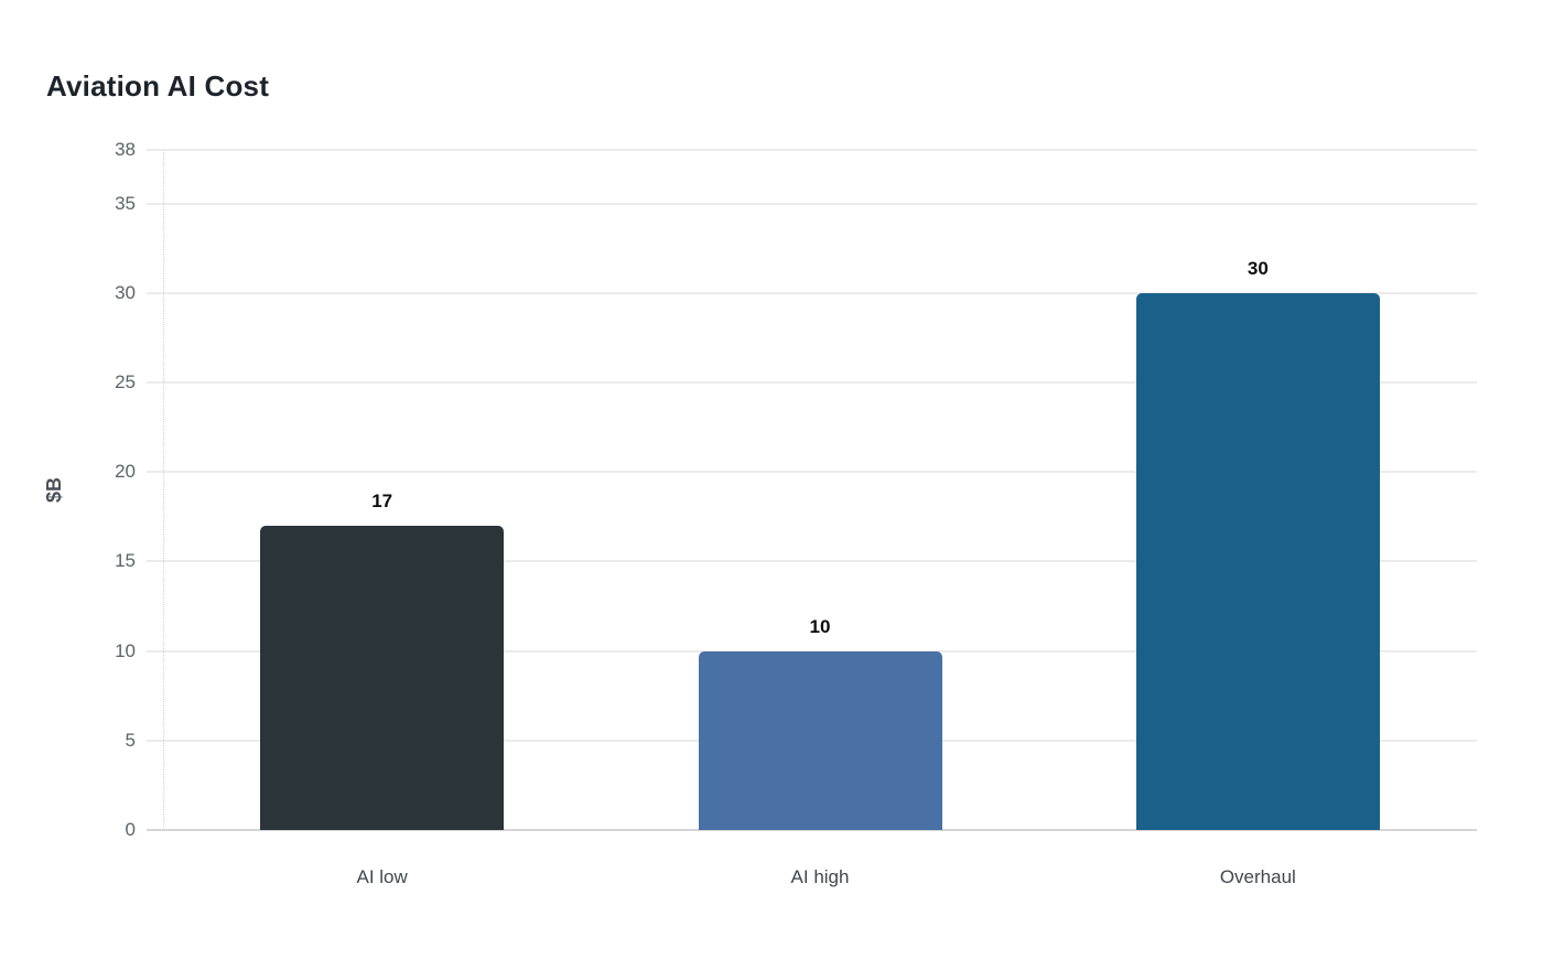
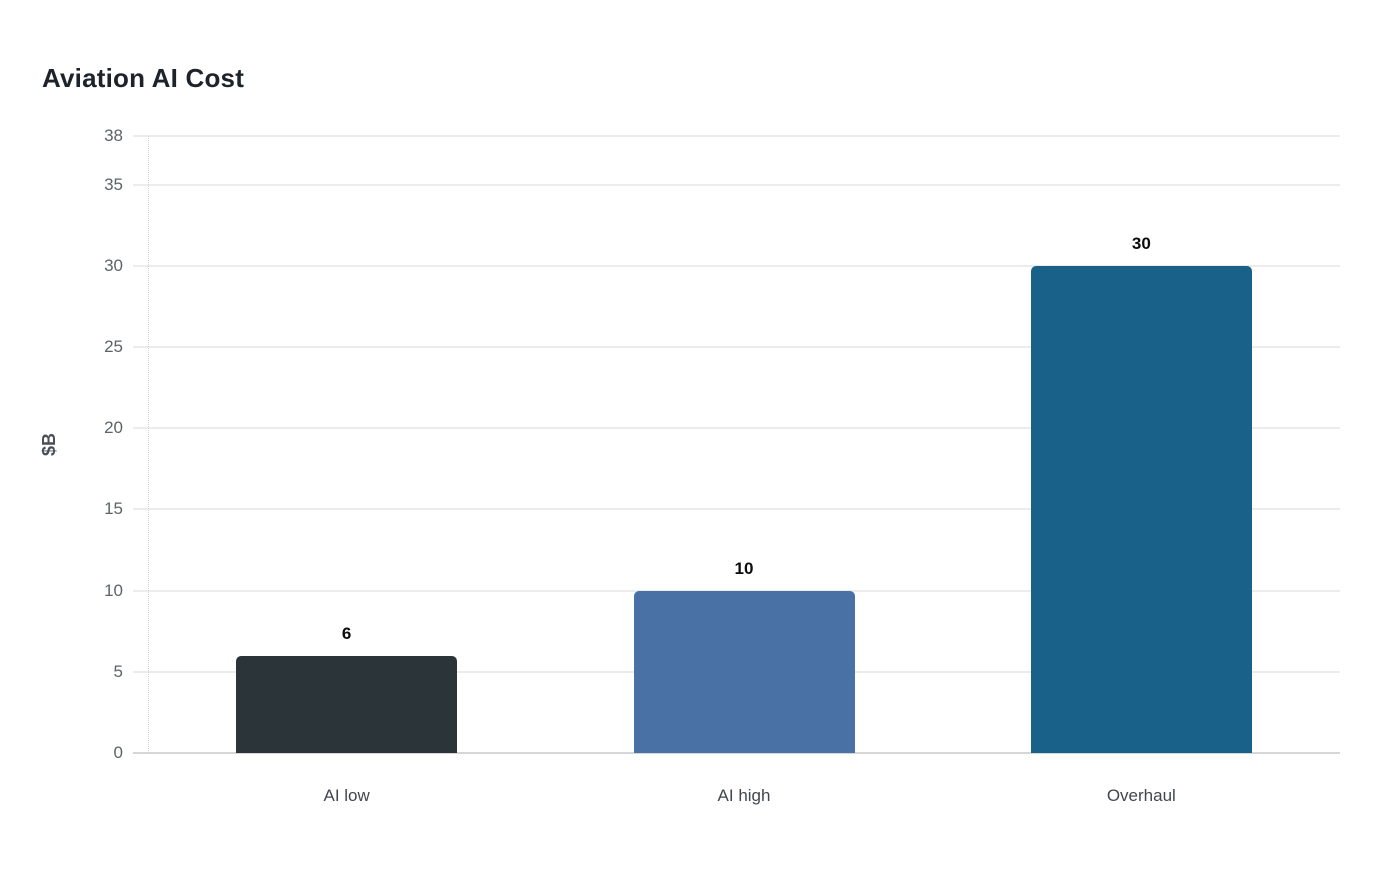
AI low: 17 -> 6
